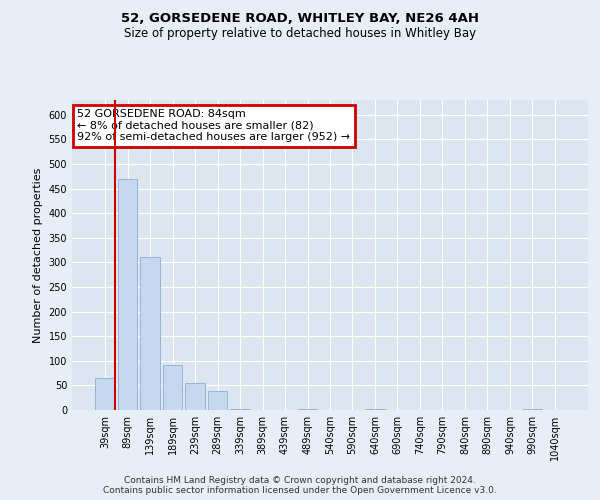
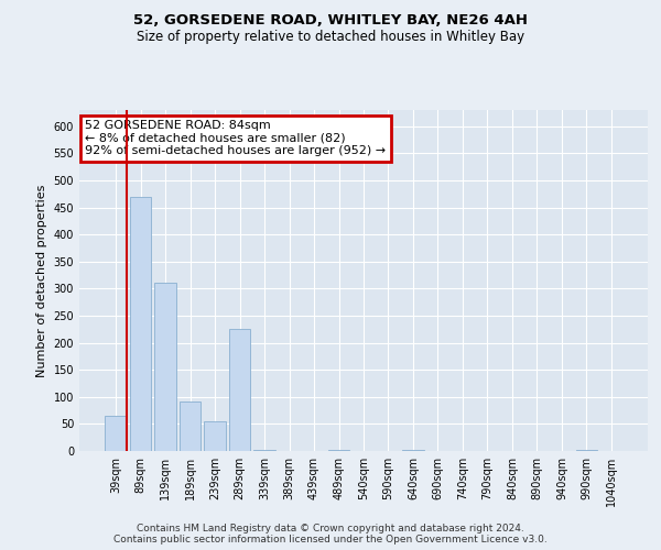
289sqm: 38 -> 225
